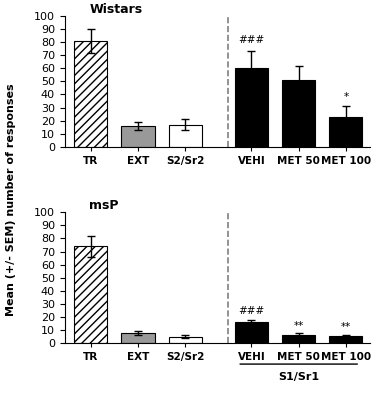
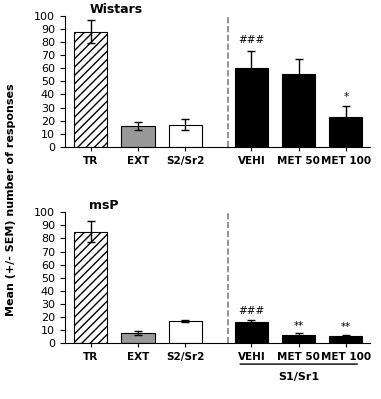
Wistars/TR: 81 -> 88
Wistars/MET 50: 51 -> 56
msP/TR: 74 -> 85
msP/S2/Sr2: 5 -> 17
